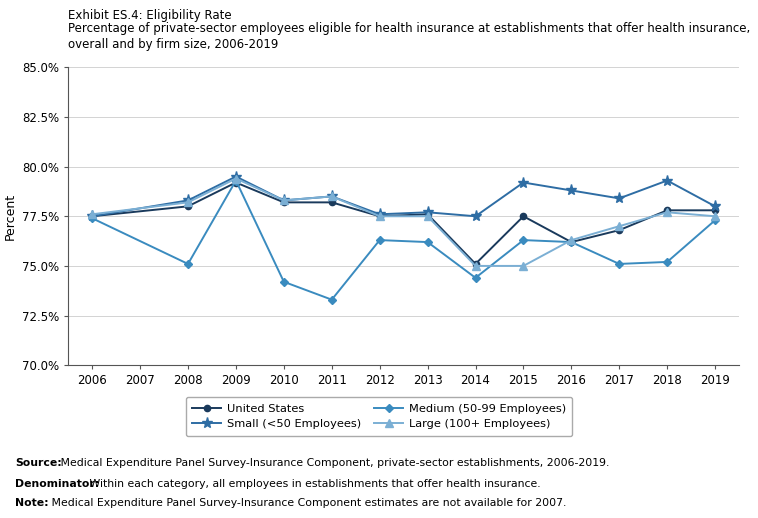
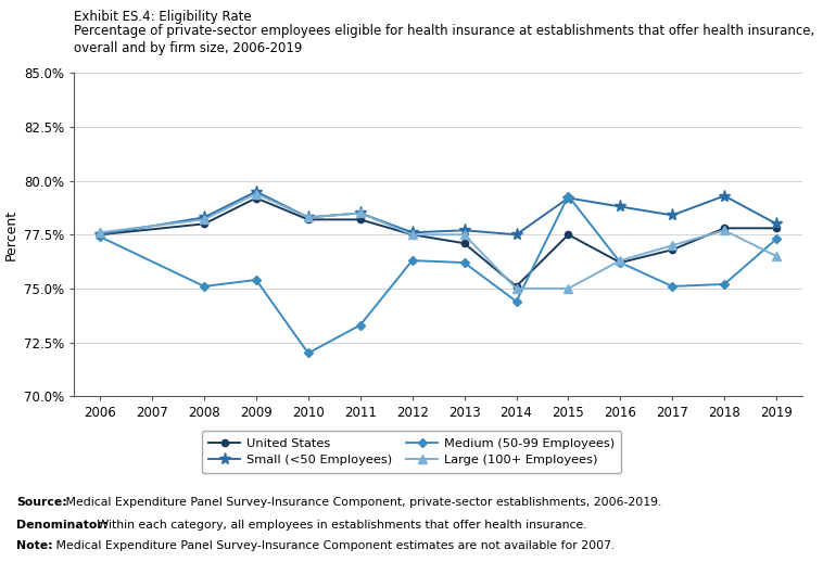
Medium (50-99 Employees)/2009: 79.3% -> 75.4%
Medium (50-99 Employees)/2010: 74.2% -> 72.0%
United States/2013: 77.6% -> 77.1%
Medium (50-99 Employees)/2015: 76.3% -> 79.3%
Large (100+ Employees)/2019: 77.5% -> 76.5%
